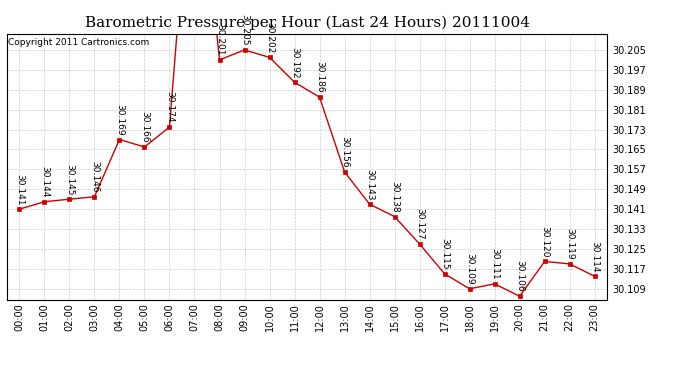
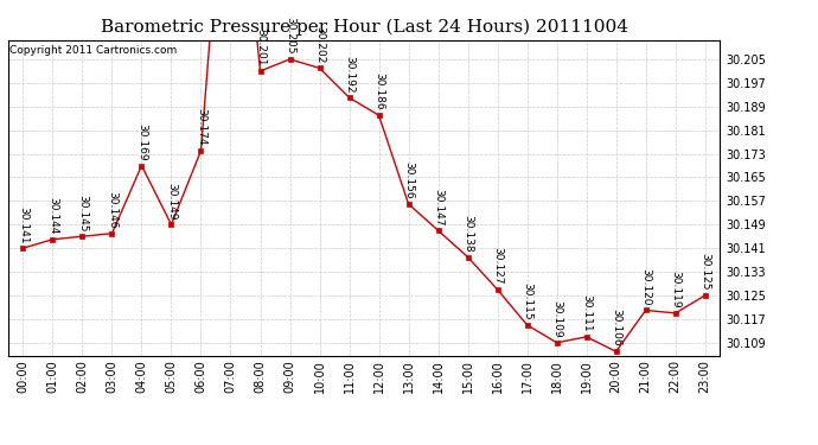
05:00: 30.166 -> 30.149
14:00: 30.143 -> 30.147
23:00: 30.114 -> 30.125
